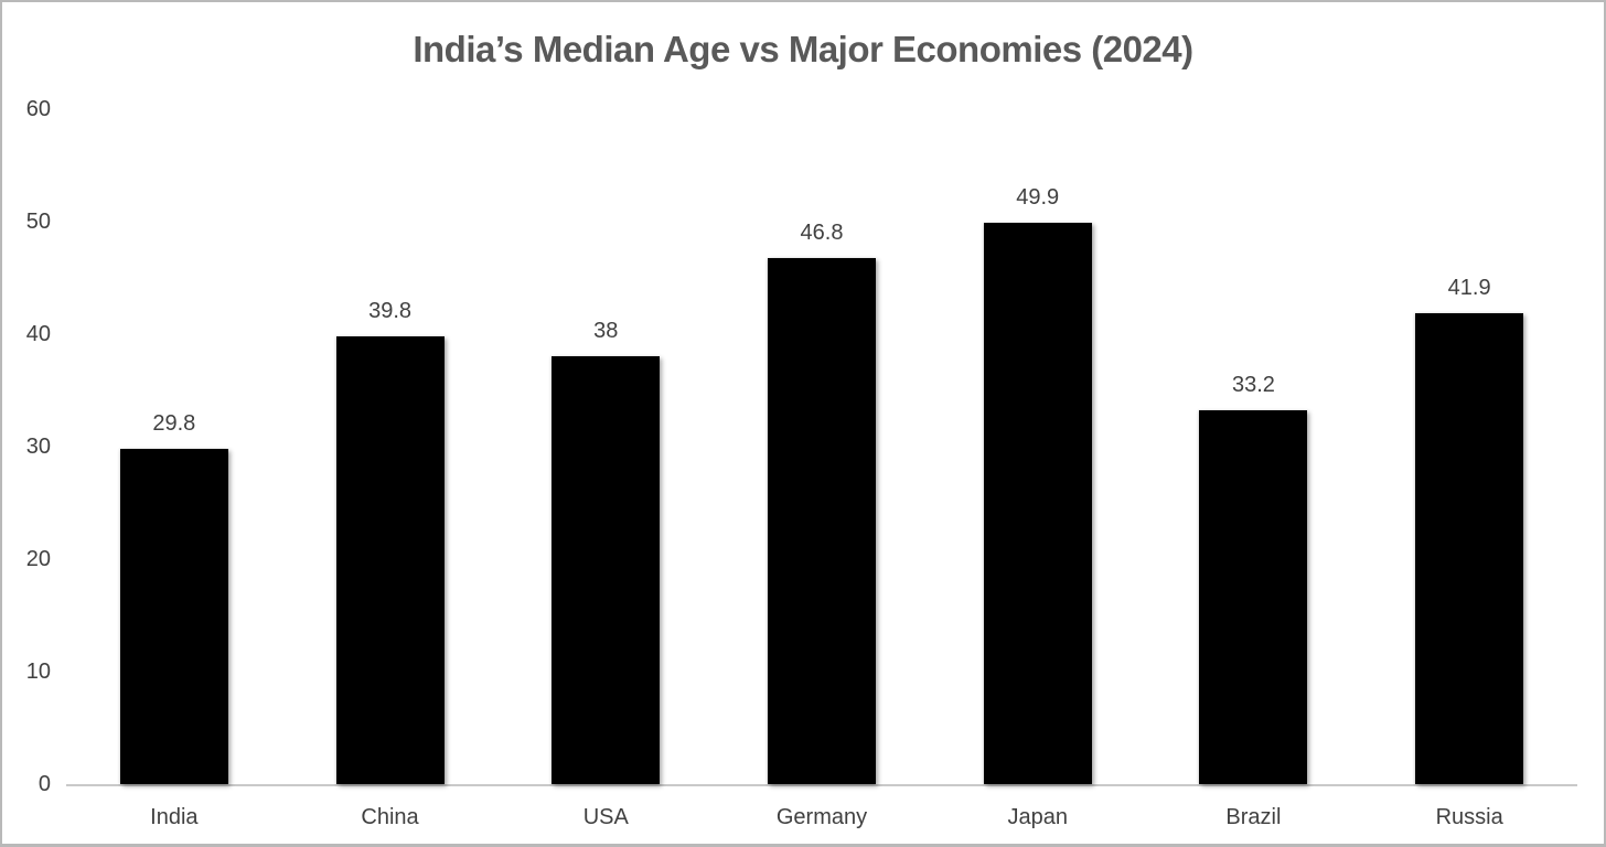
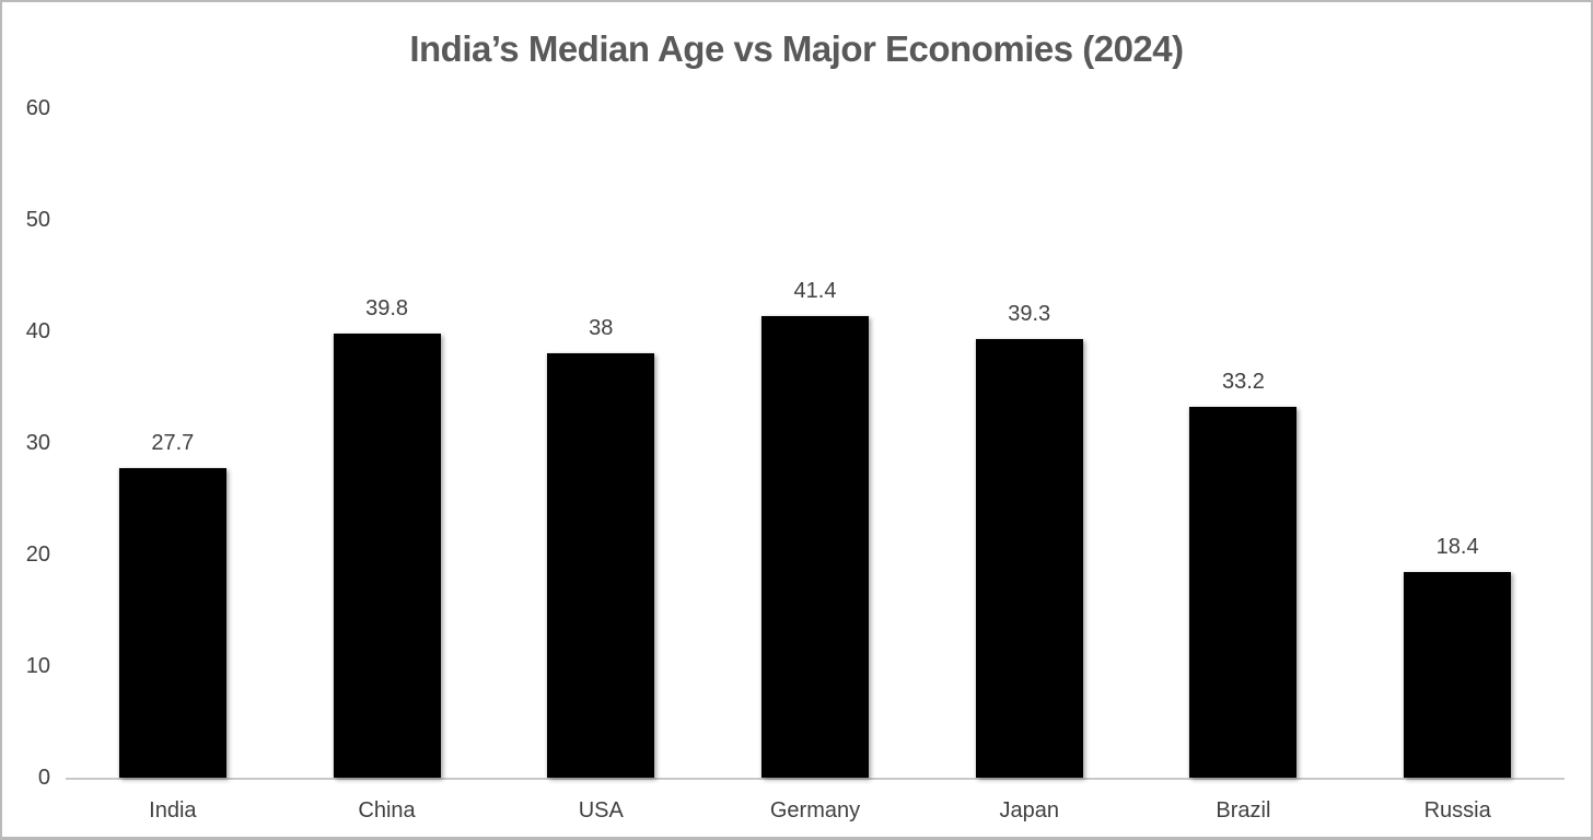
India: 29.8 -> 27.7
Germany: 46.8 -> 41.4
Japan: 49.9 -> 39.3
Russia: 41.9 -> 18.4
